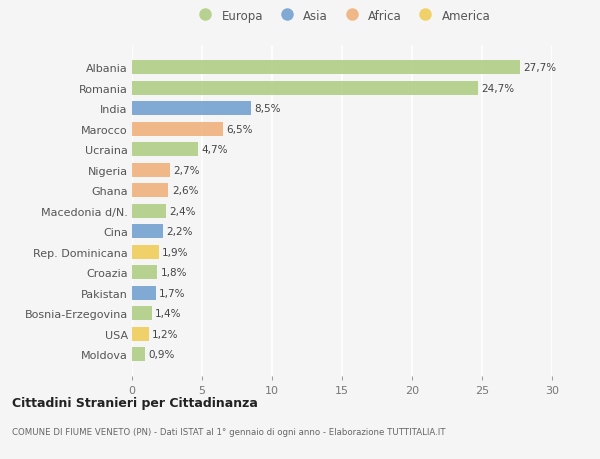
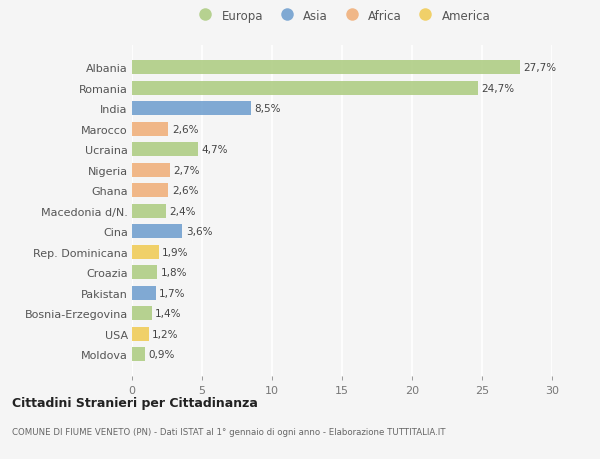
Marocco: 6,5% -> 2,6%
Cina: 2,2% -> 3,6%
